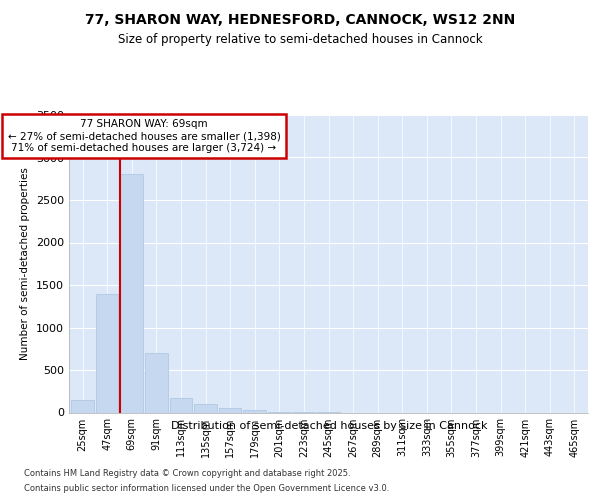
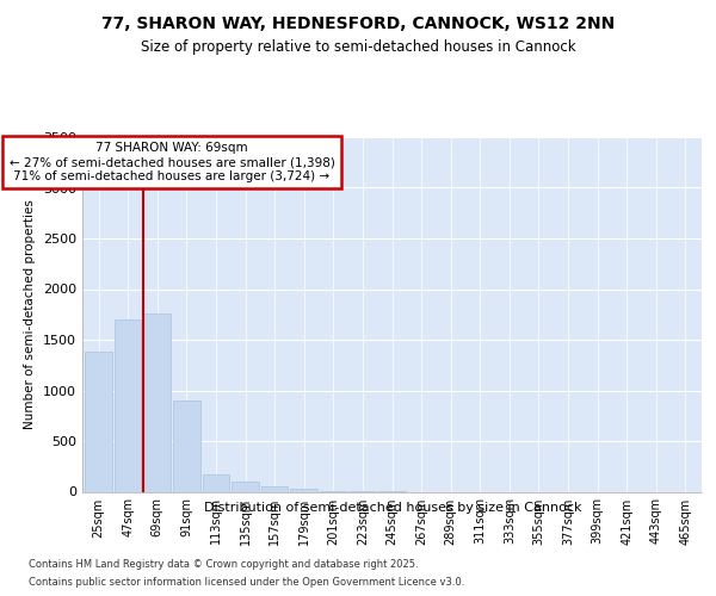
25sqm: 150 -> 1380
47sqm: 1390 -> 1700
69sqm: 2800 -> 1760
91sqm: 700 -> 900
